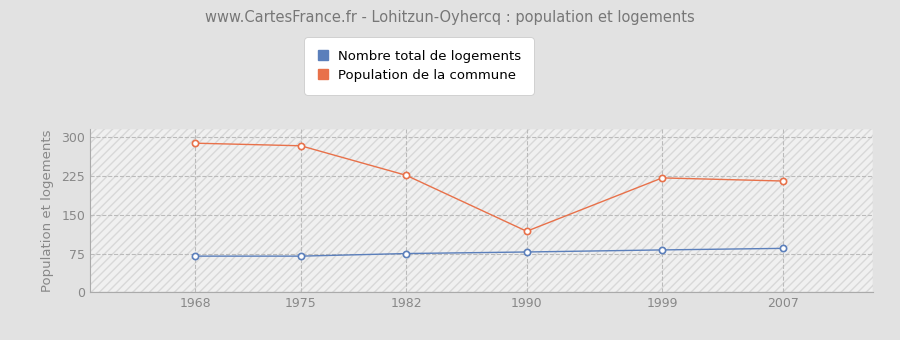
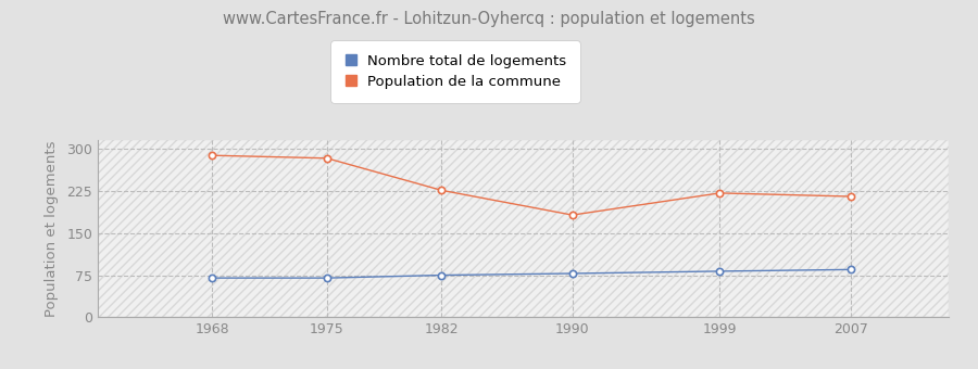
Population de la commune/1990: 118 -> 182
